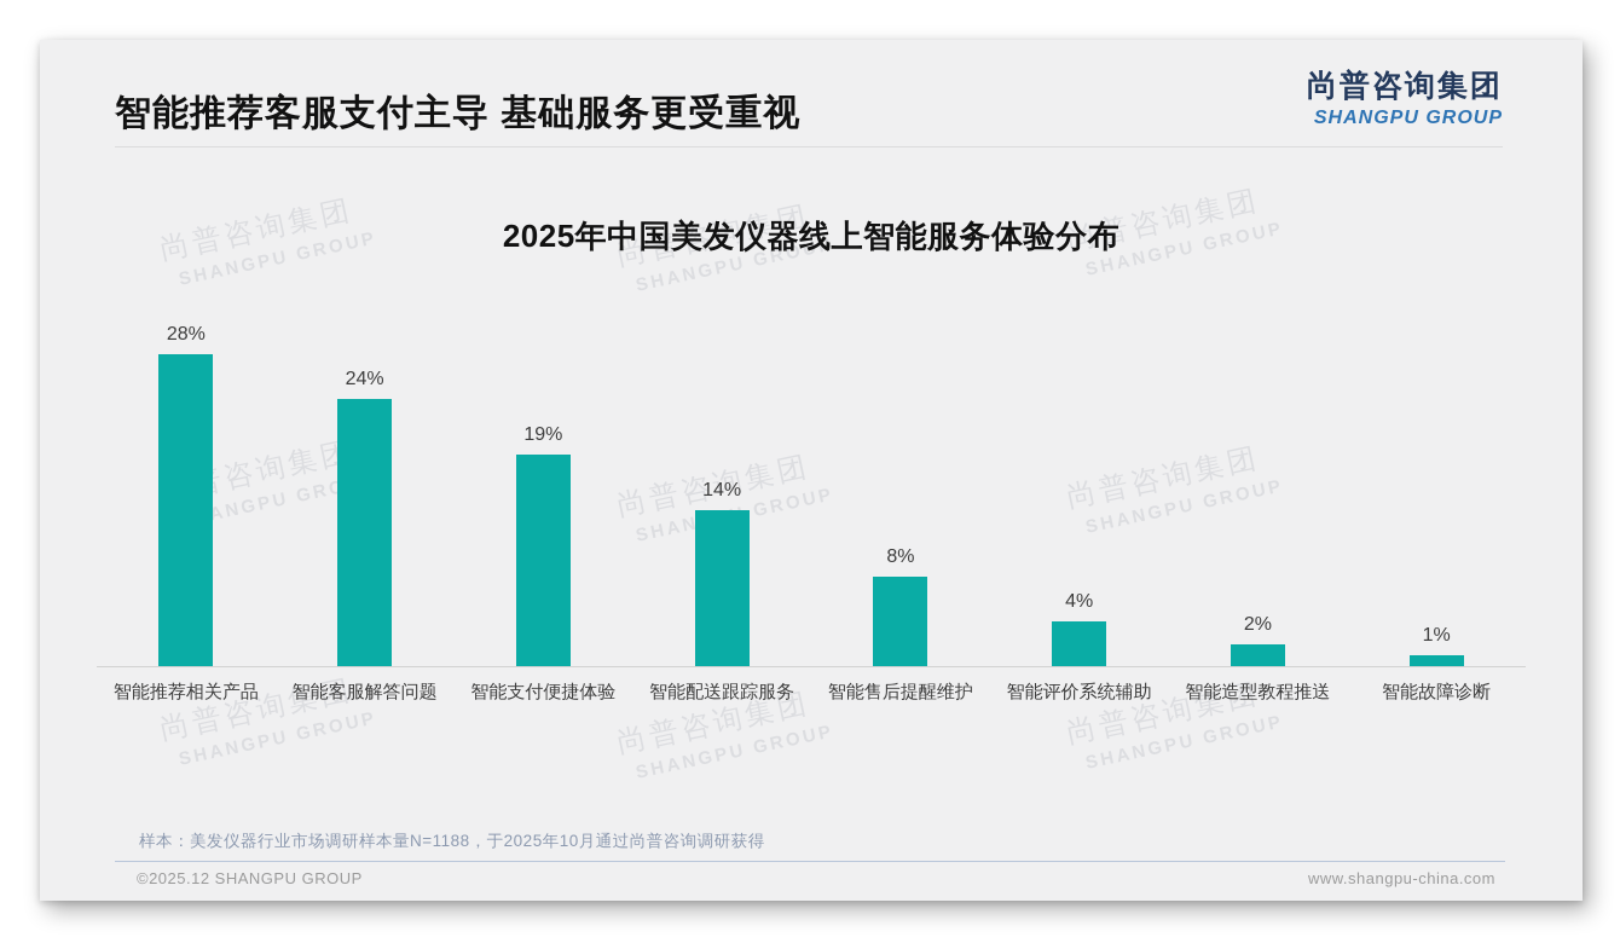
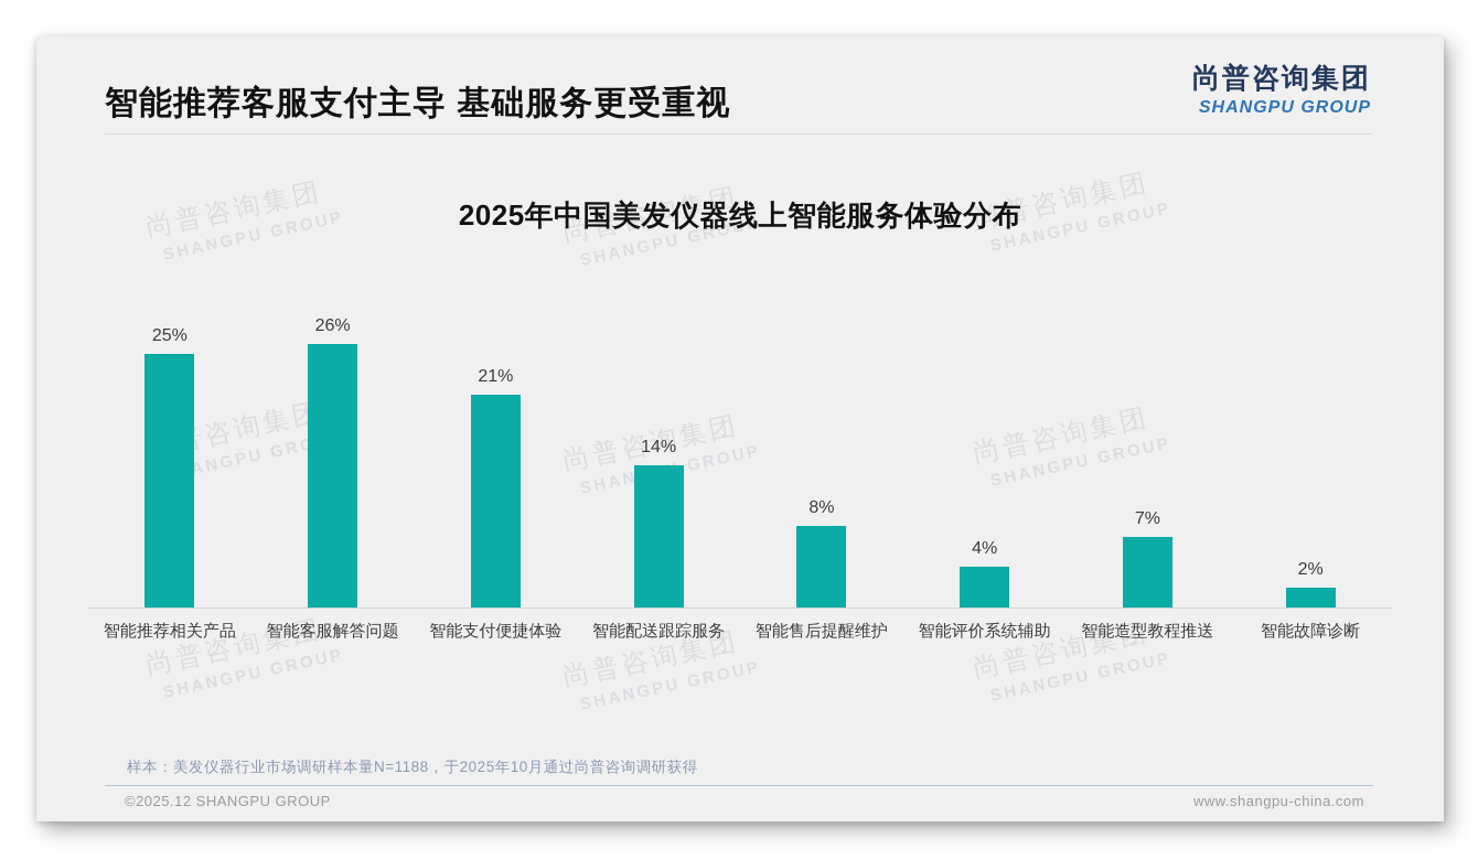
智能推荐相关产品: 28% -> 25%
智能客服解答问题: 24% -> 26%
智能支付便捷体验: 19% -> 21%
智能造型教程推送: 2% -> 7%
智能故障诊断: 1% -> 2%
